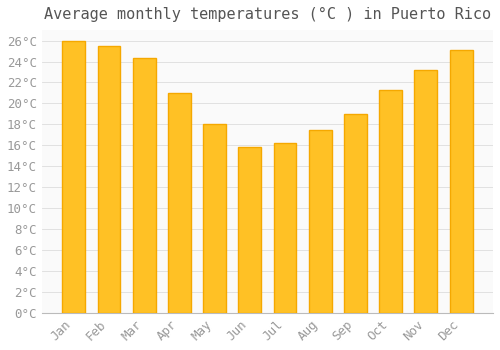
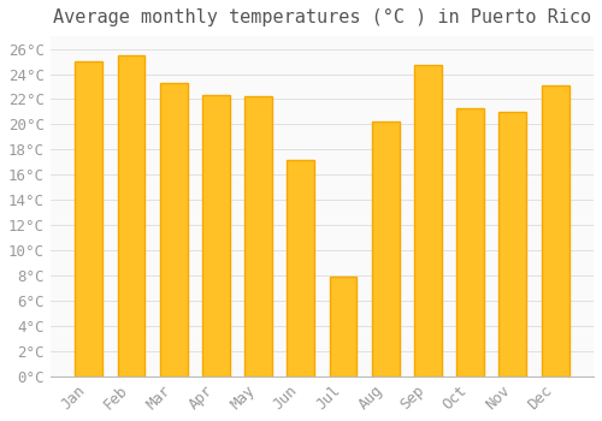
Jan: 26.0°C -> 25.0°C
Mar: 24.3°C -> 23.3°C
Apr: 21.0°C -> 22.3°C
May: 18.0°C -> 22.2°C
Jun: 15.8°C -> 17.2°C
Jul: 16.2°C -> 7.9°C
Aug: 17.5°C -> 20.2°C
Sep: 19.0°C -> 24.7°C
Nov: 23.2°C -> 21.0°C
Dec: 25.1°C -> 23.1°C
